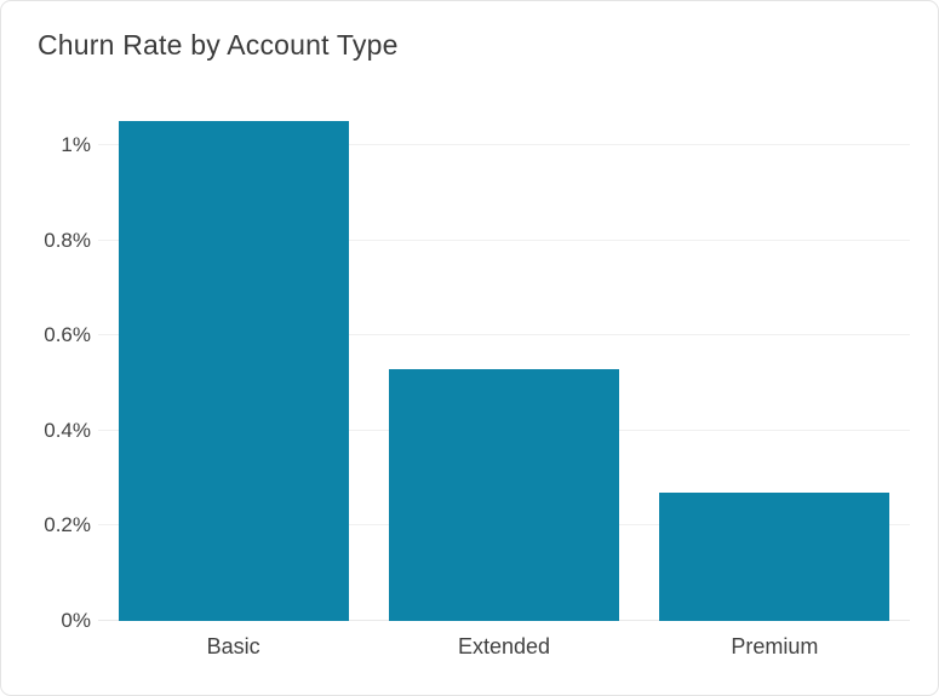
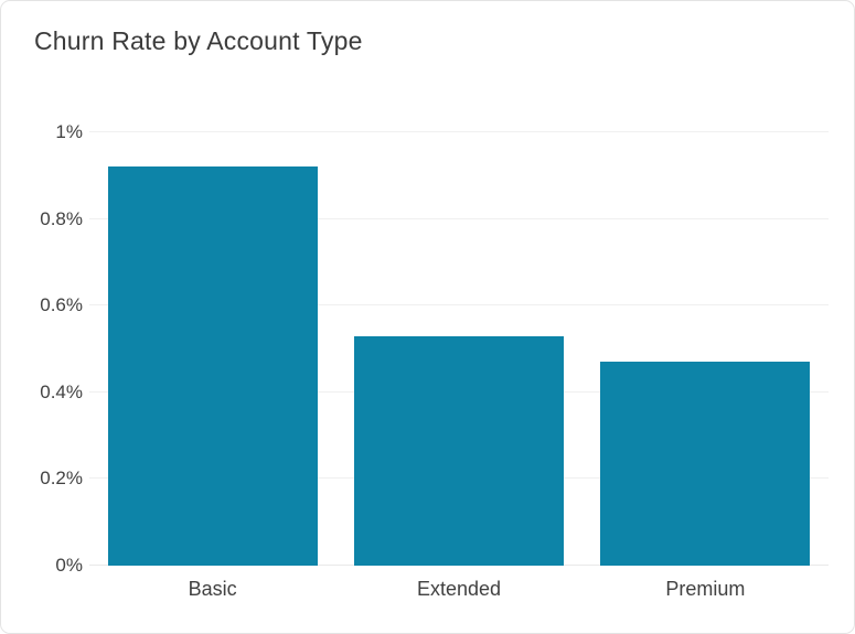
Basic: 1.05% -> 0.92%
Premium: 0.27% -> 0.47%
